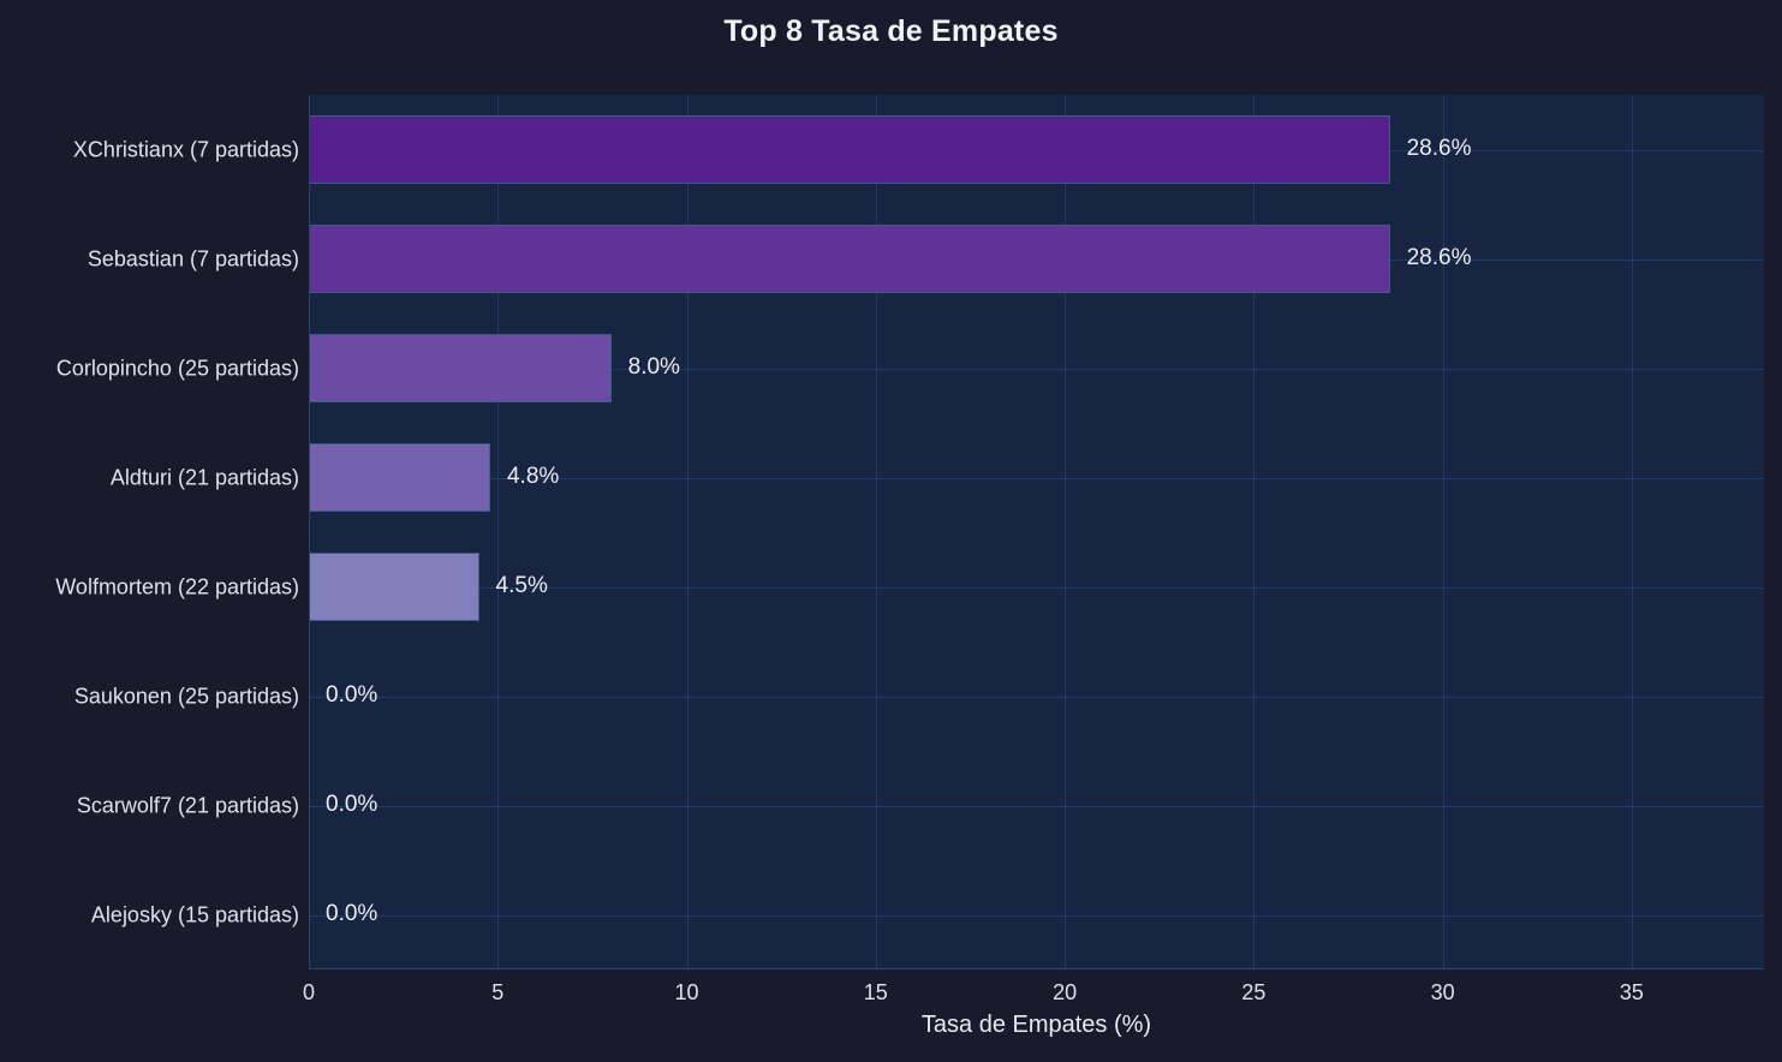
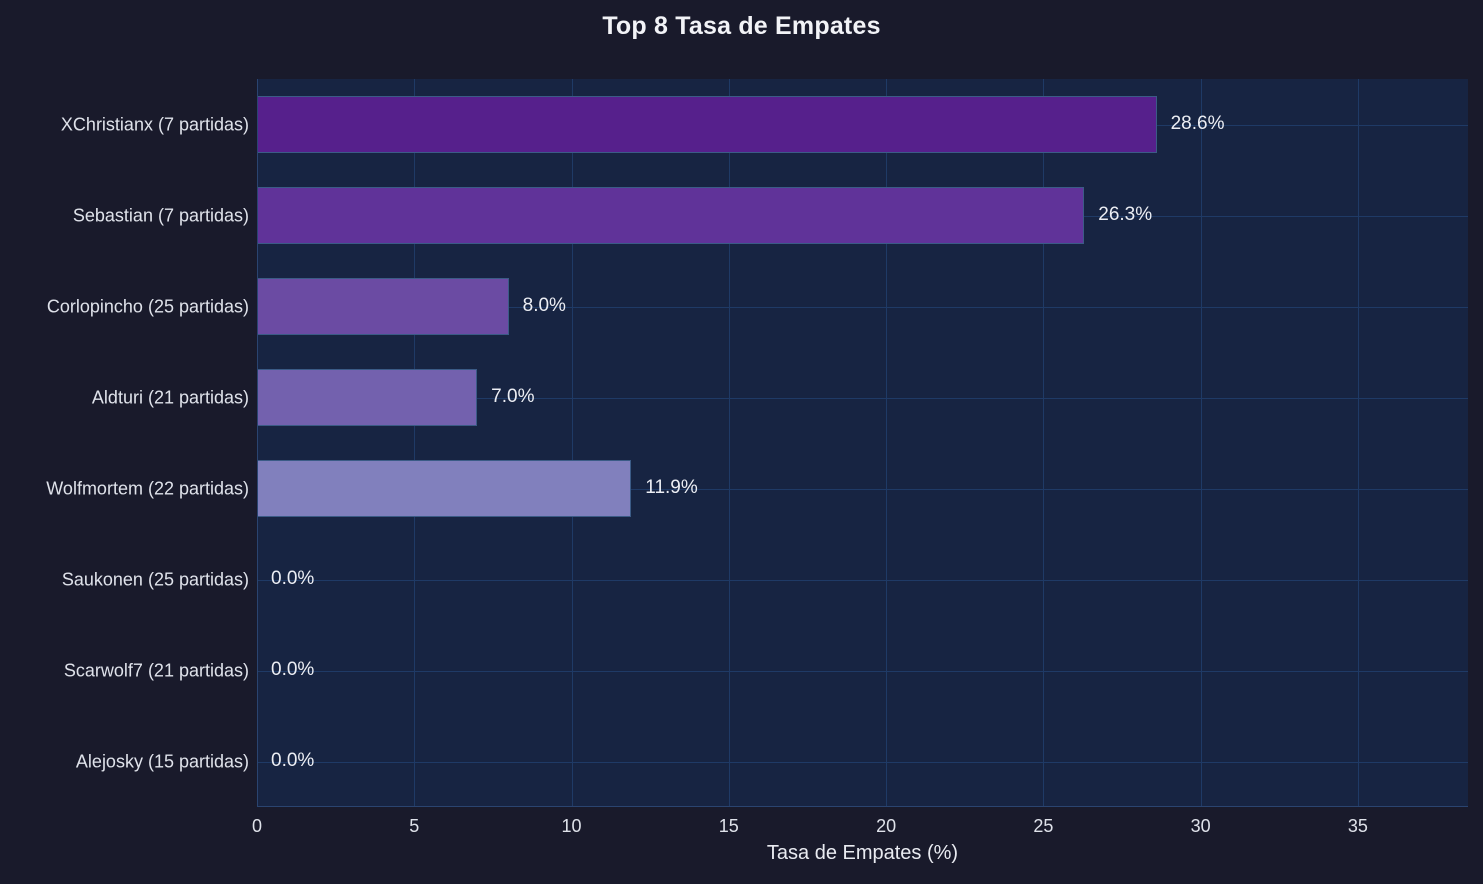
Sebastian (7 partidas): 28.6% -> 26.3%
Aldturi (21 partidas): 4.8% -> 7.0%
Wolfmortem (22 partidas): 4.5% -> 11.9%
